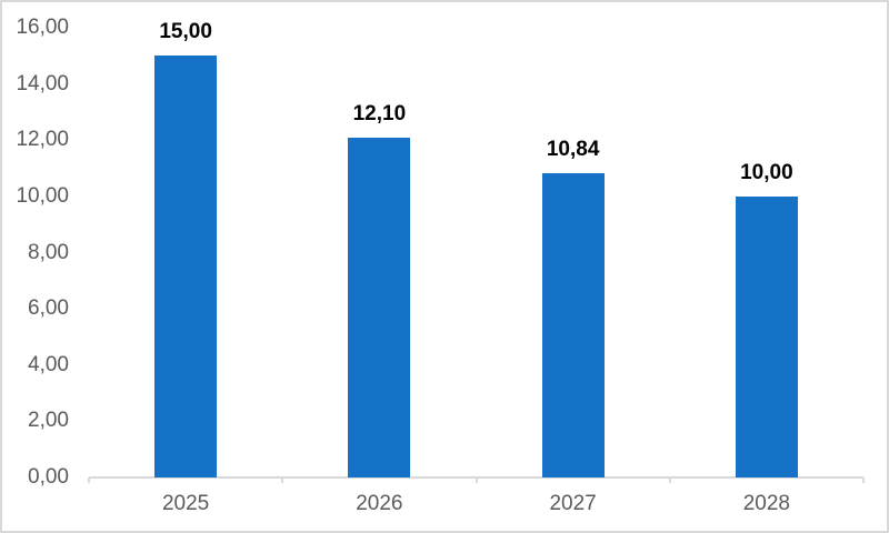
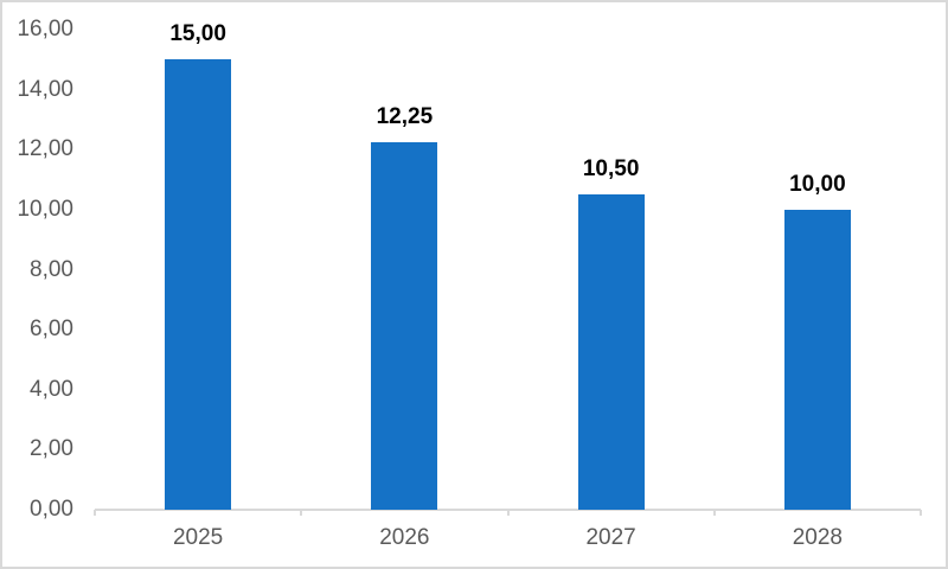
2026: 12,10 -> 12,25
2027: 10,84 -> 10,50
